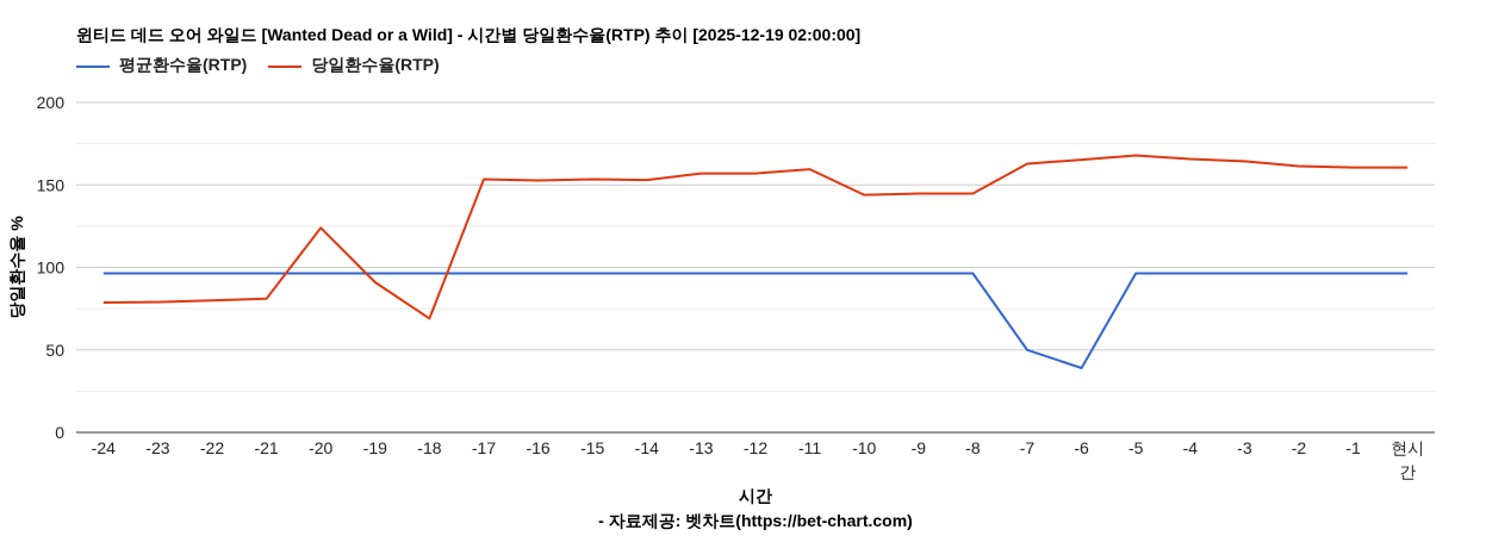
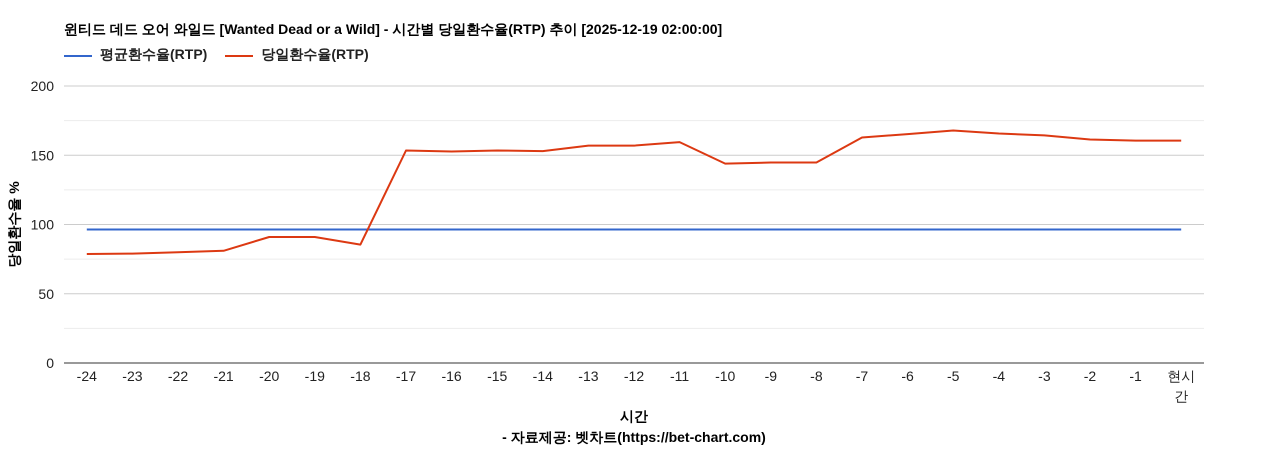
당일환수율(RTP)/-20: 124 -> 91
당일환수율(RTP)/-18: 69 -> 86
평균환수율(RTP)/-7: 50 -> 96
평균환수율(RTP)/-6: 39 -> 96
